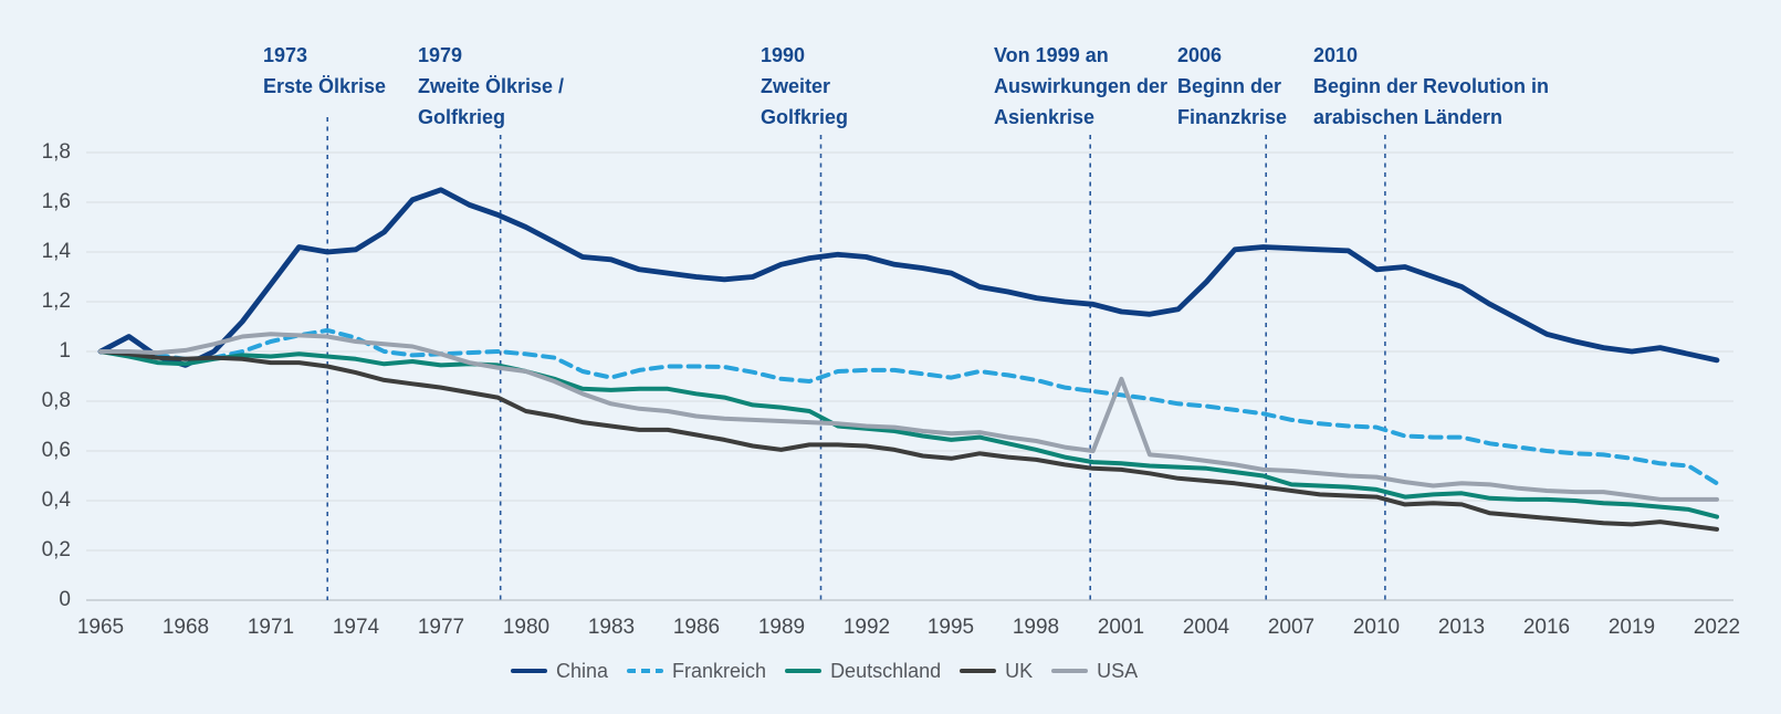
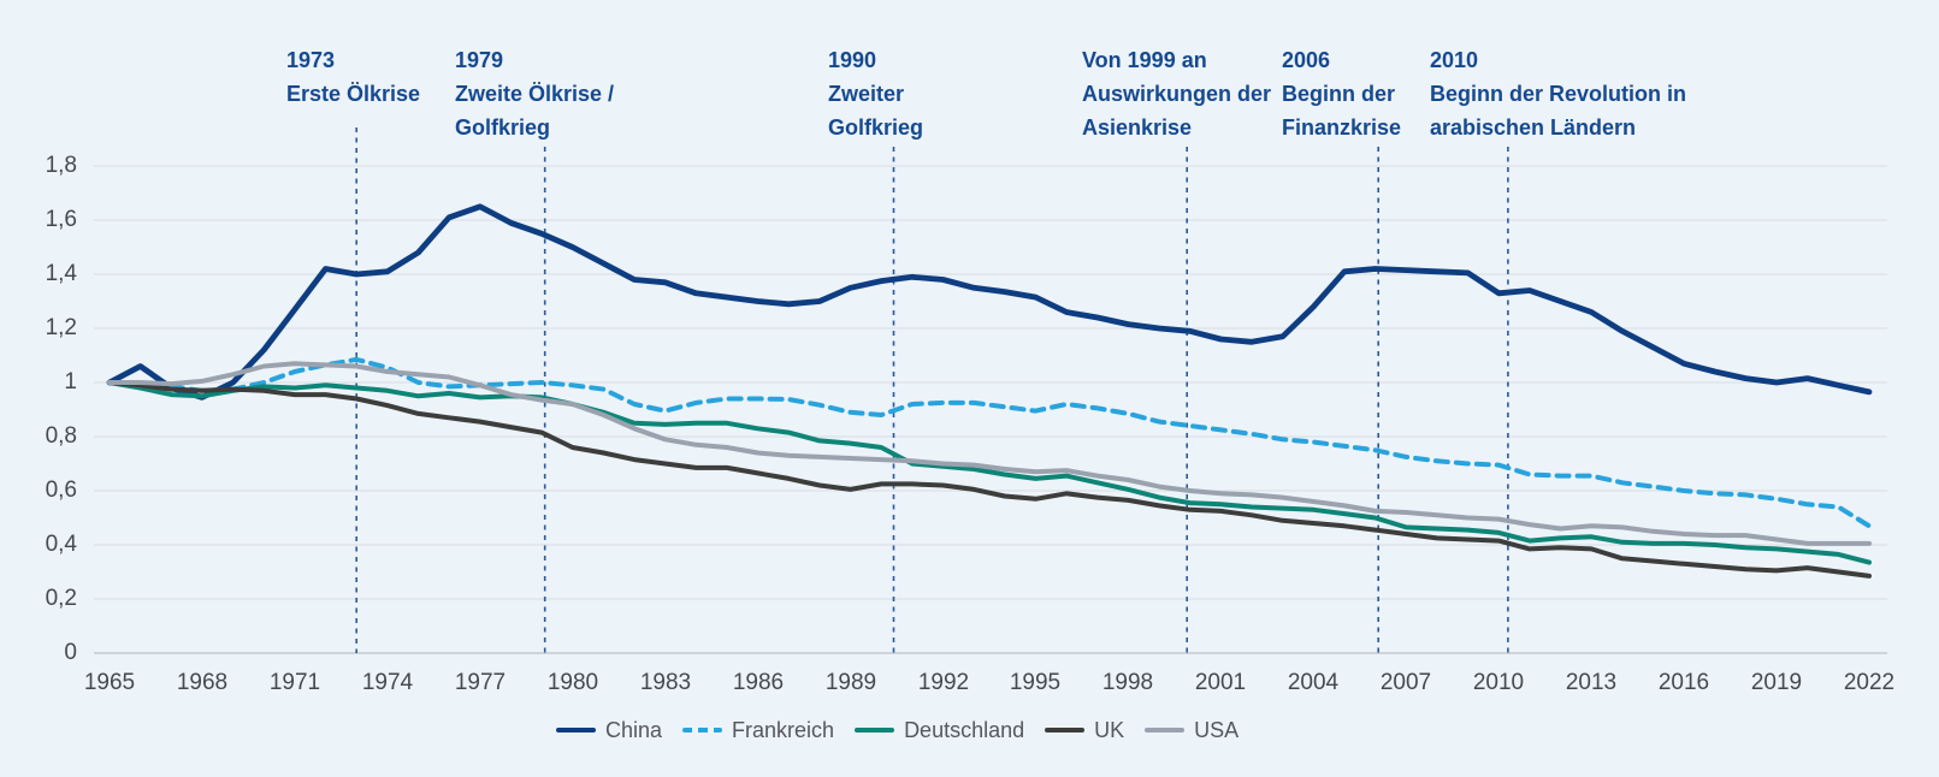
USA/2001: 0,89 -> 0,59
